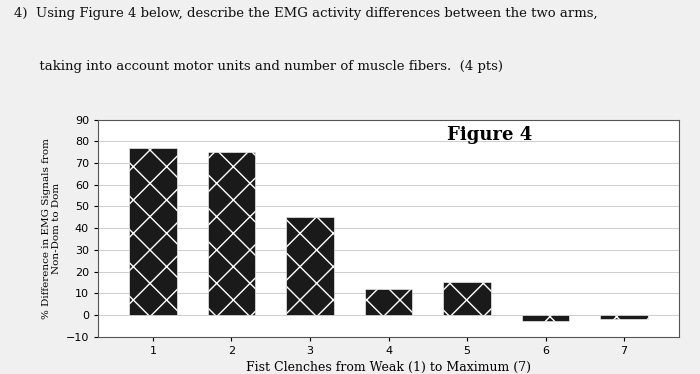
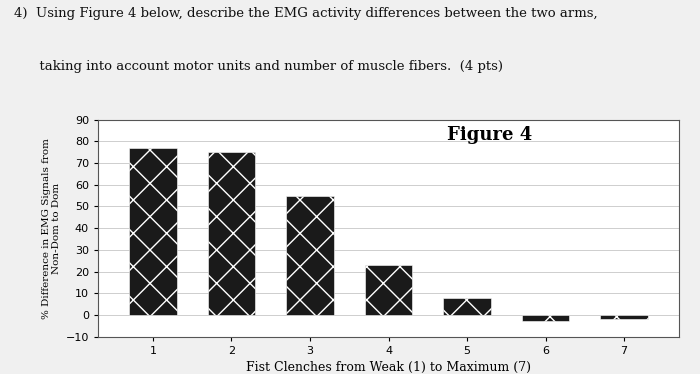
3: 45 -> 55
4: 12 -> 23
5: 15 -> 8
